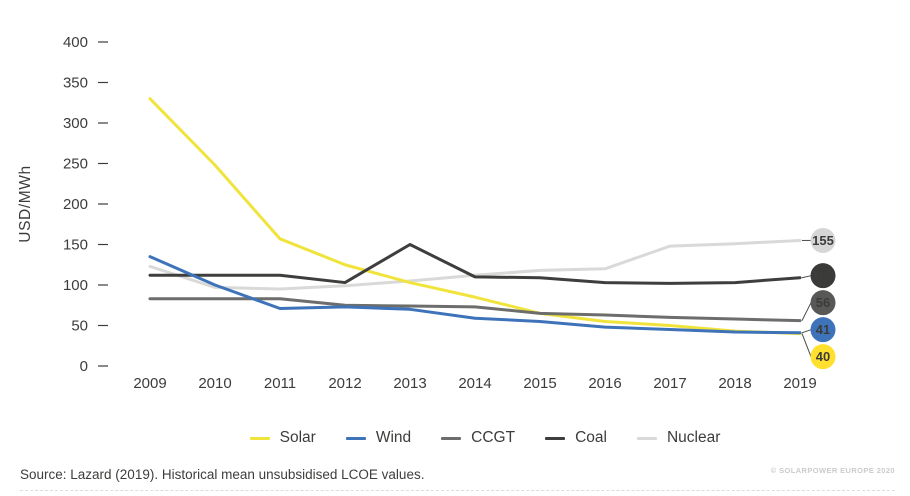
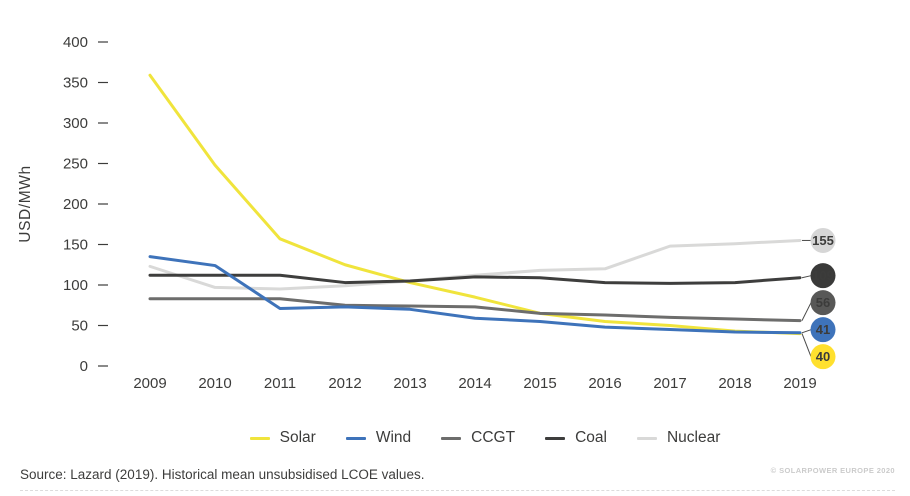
Solar/2009: 330 -> 360
Wind/2010: 100 -> 120
Coal/2013: 150 -> 100
